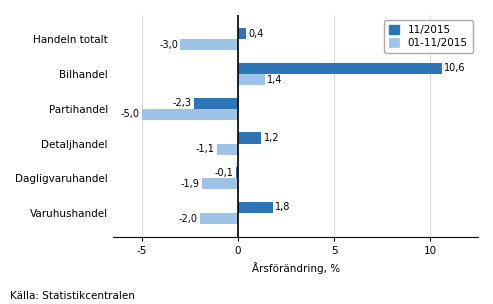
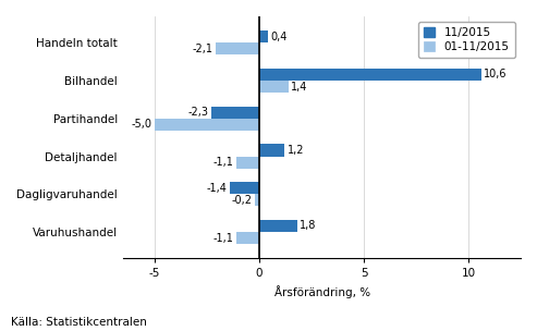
01-11/2015/Handeln totalt: -3,0 -> -2,1
11/2015/Dagligvaruhandel: -0,1 -> -1,4
01-11/2015/Dagligvaruhandel: -1,9 -> -0,2
01-11/2015/Varuhushandel: -2,0 -> -1,1
